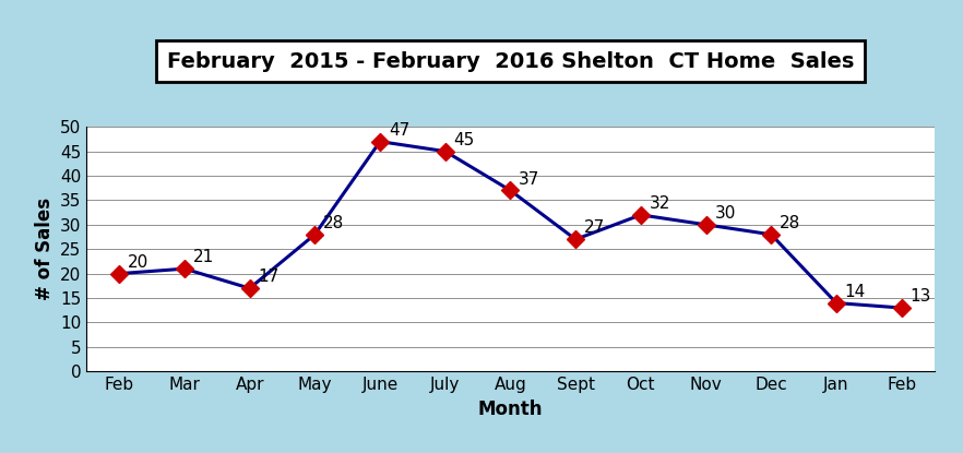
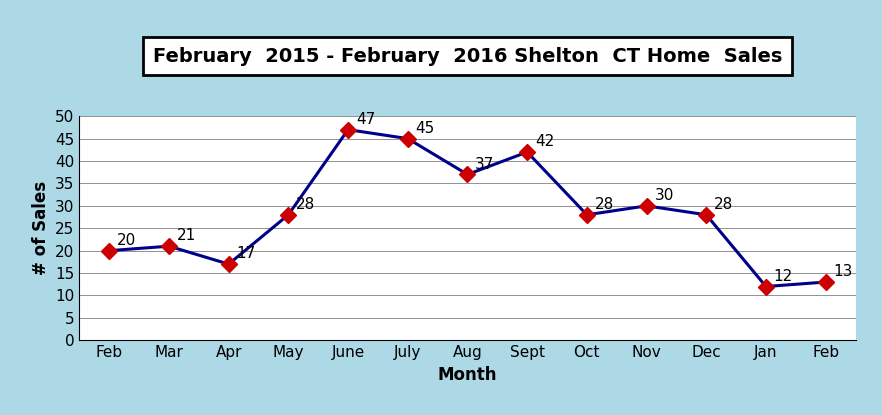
Sept: 27 -> 42
Oct: 32 -> 28
Jan: 14 -> 12
